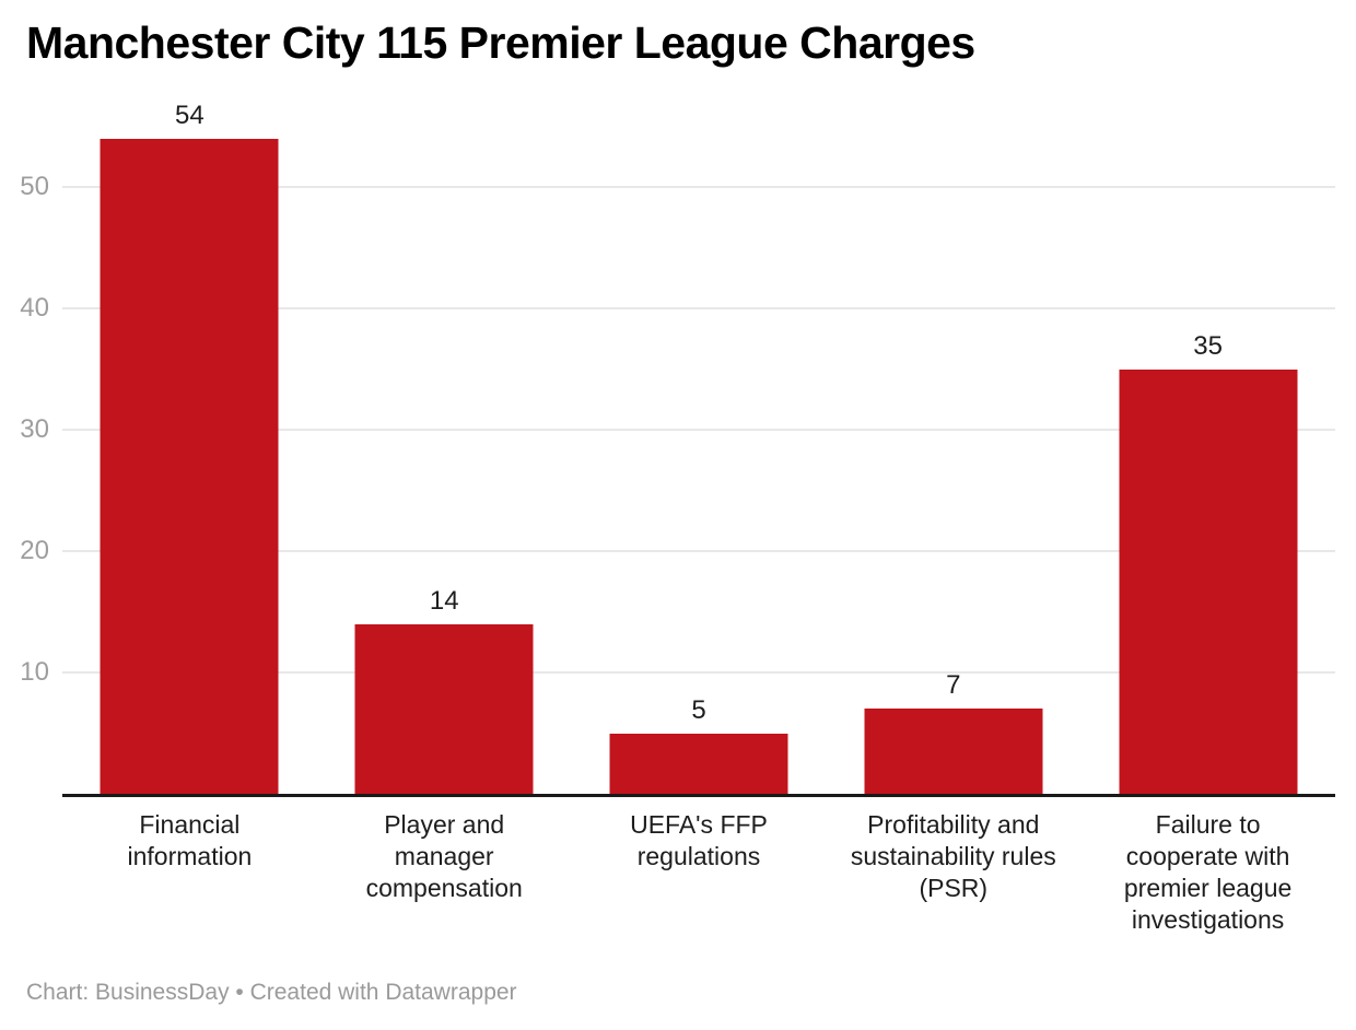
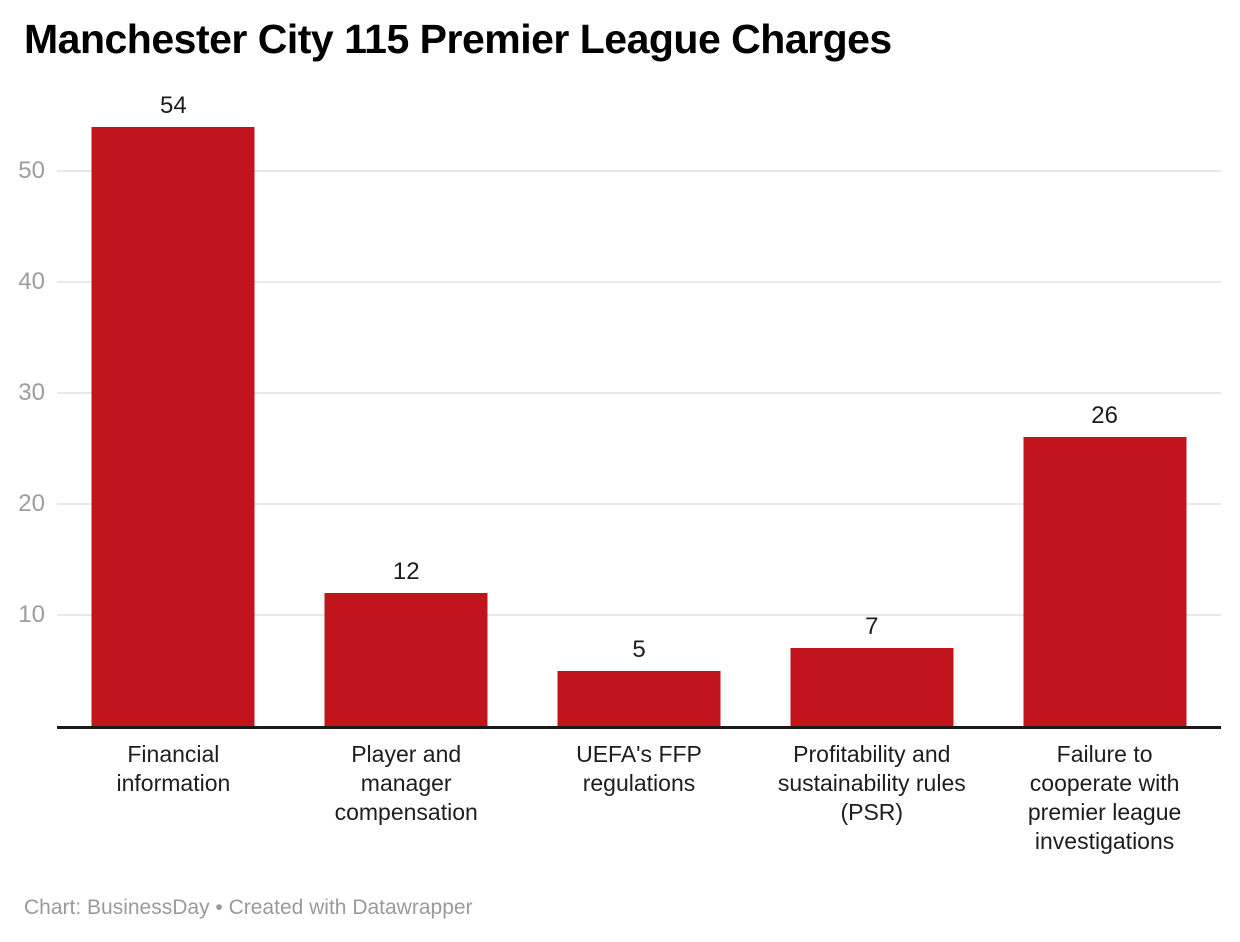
Player and manager compensation: 14 -> 12
Failure to cooperate with premier league investigations: 35 -> 26
